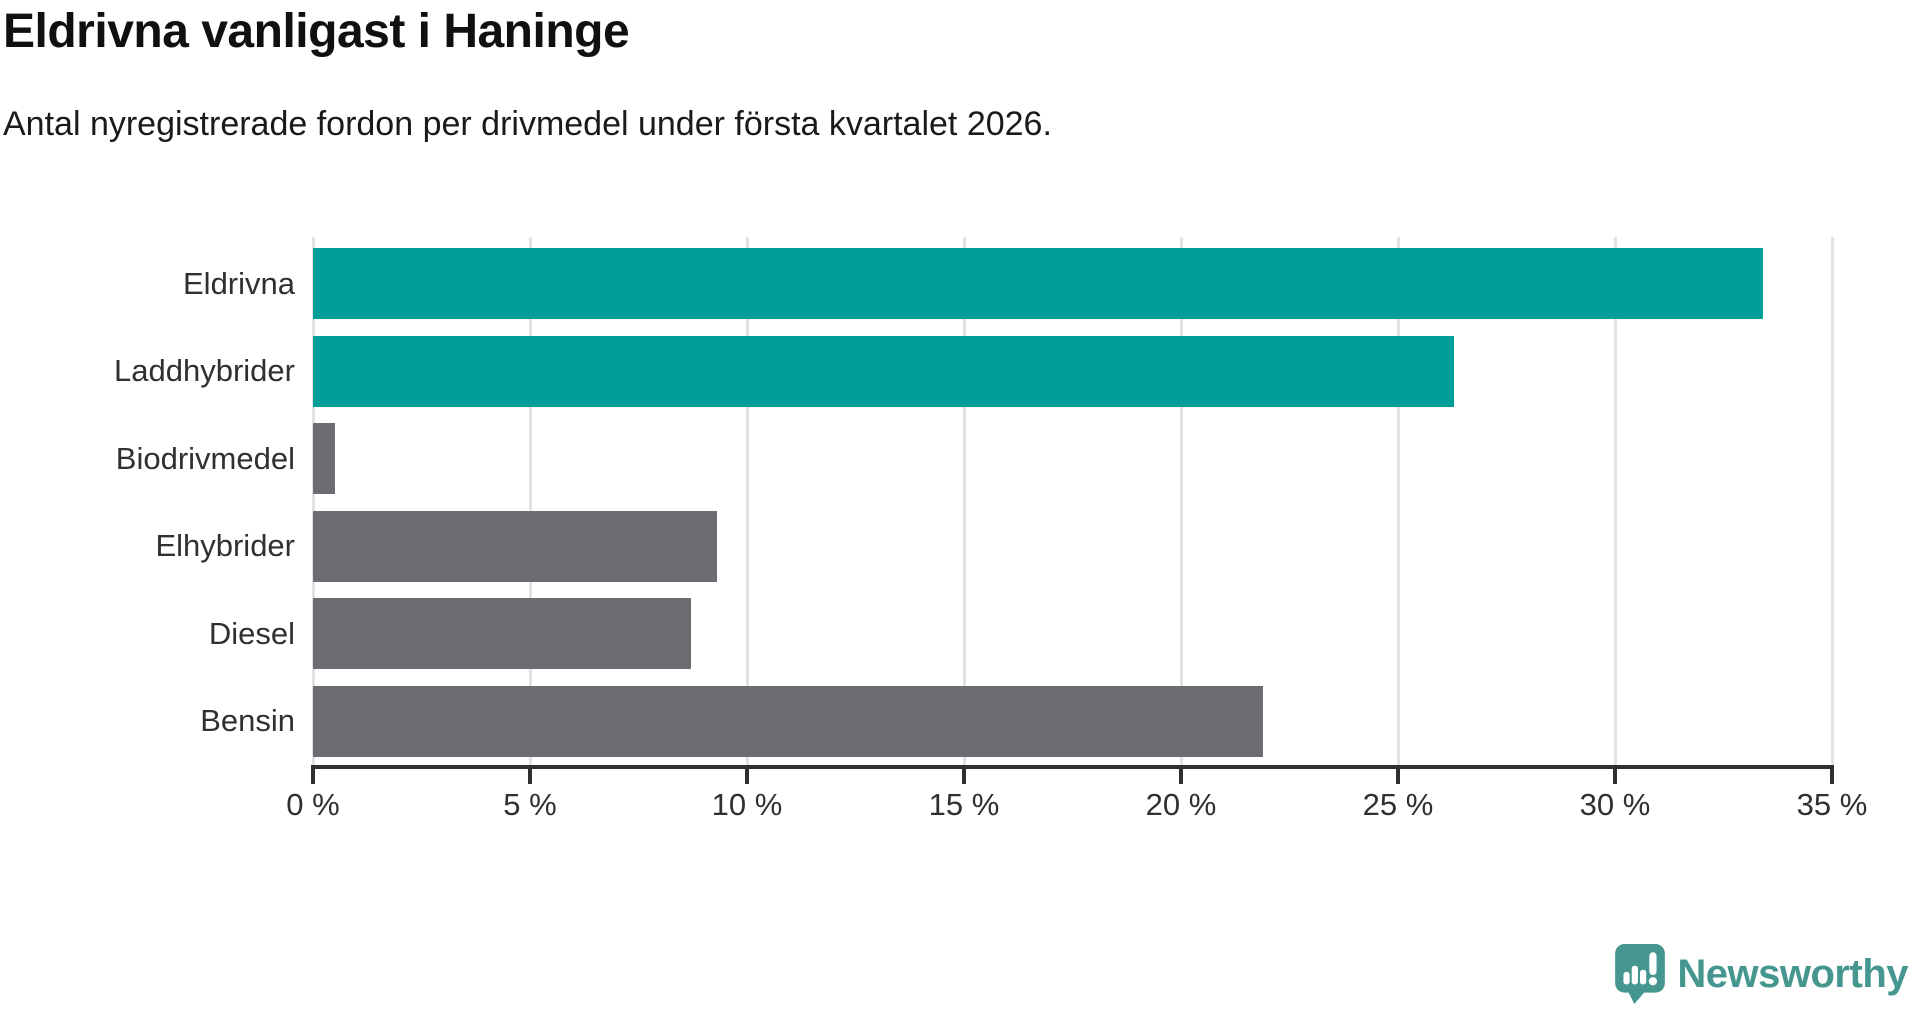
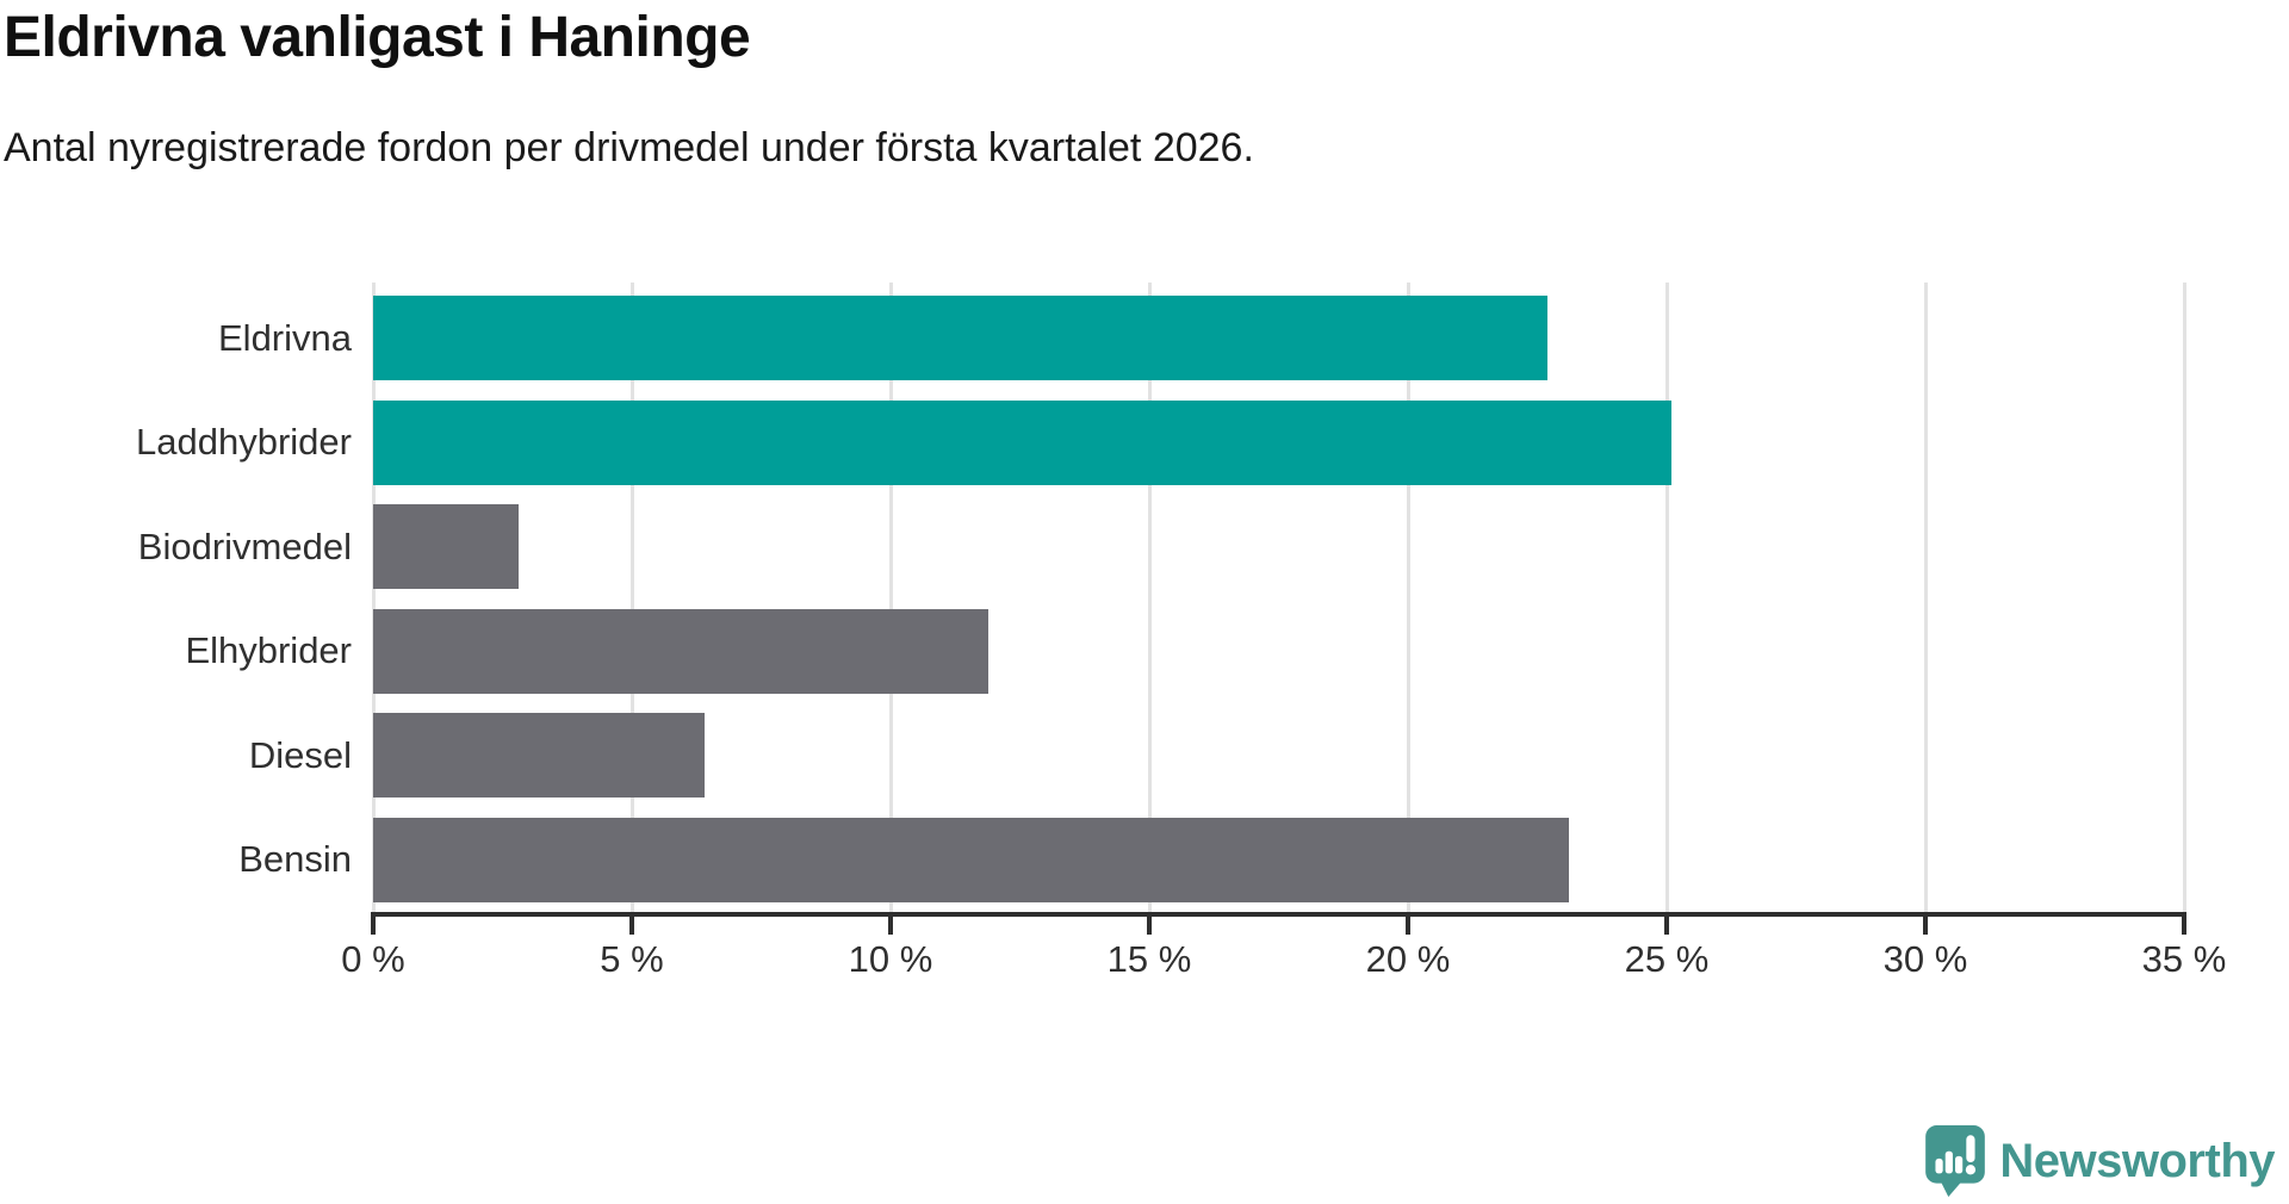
Eldrivna: 33.4% -> 22.7%
Laddhybrider: 26.3% -> 25.1%
Biodrivmedel: 0.5% -> 2.8%
Elhybrider: 9.3% -> 11.9%
Diesel: 8.7% -> 6.4%
Bensin: 21.9% -> 23.1%
